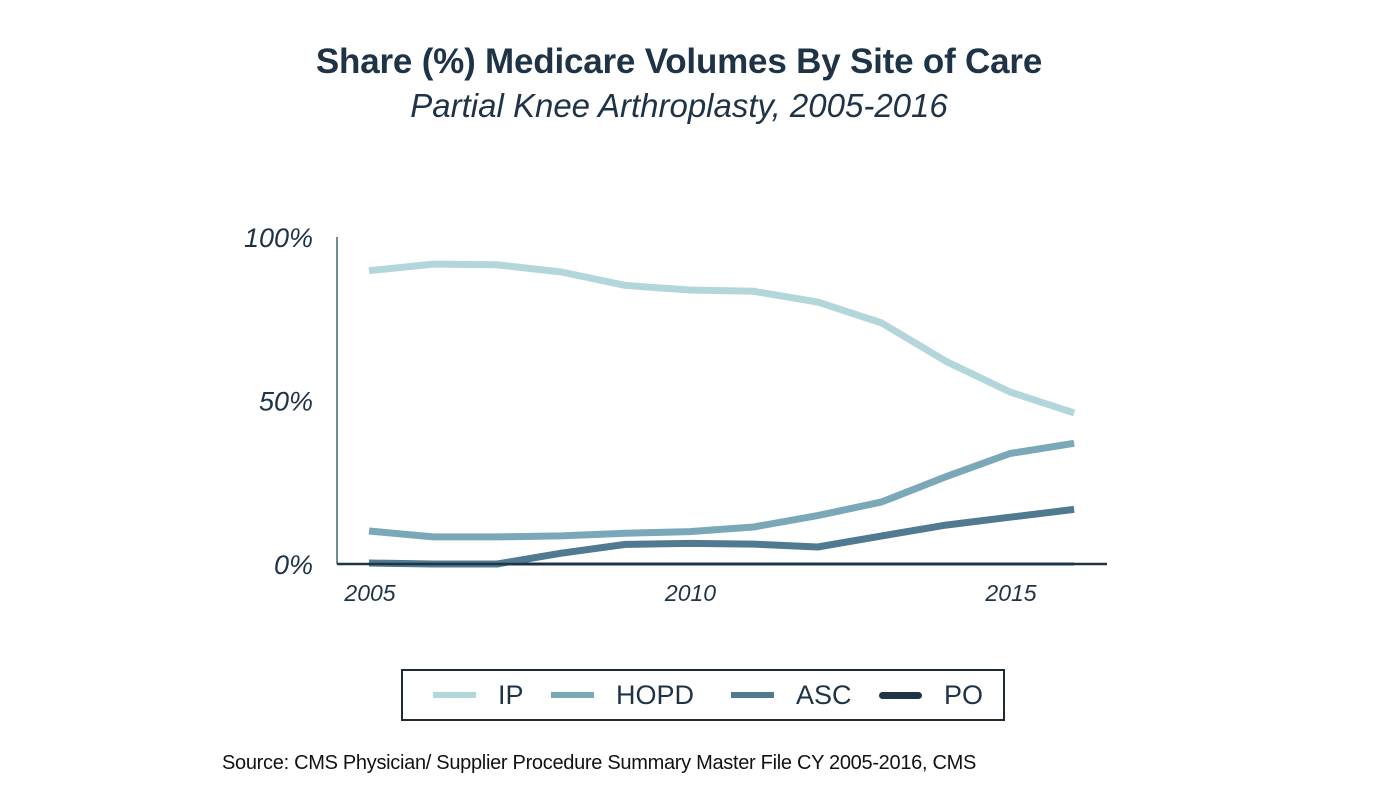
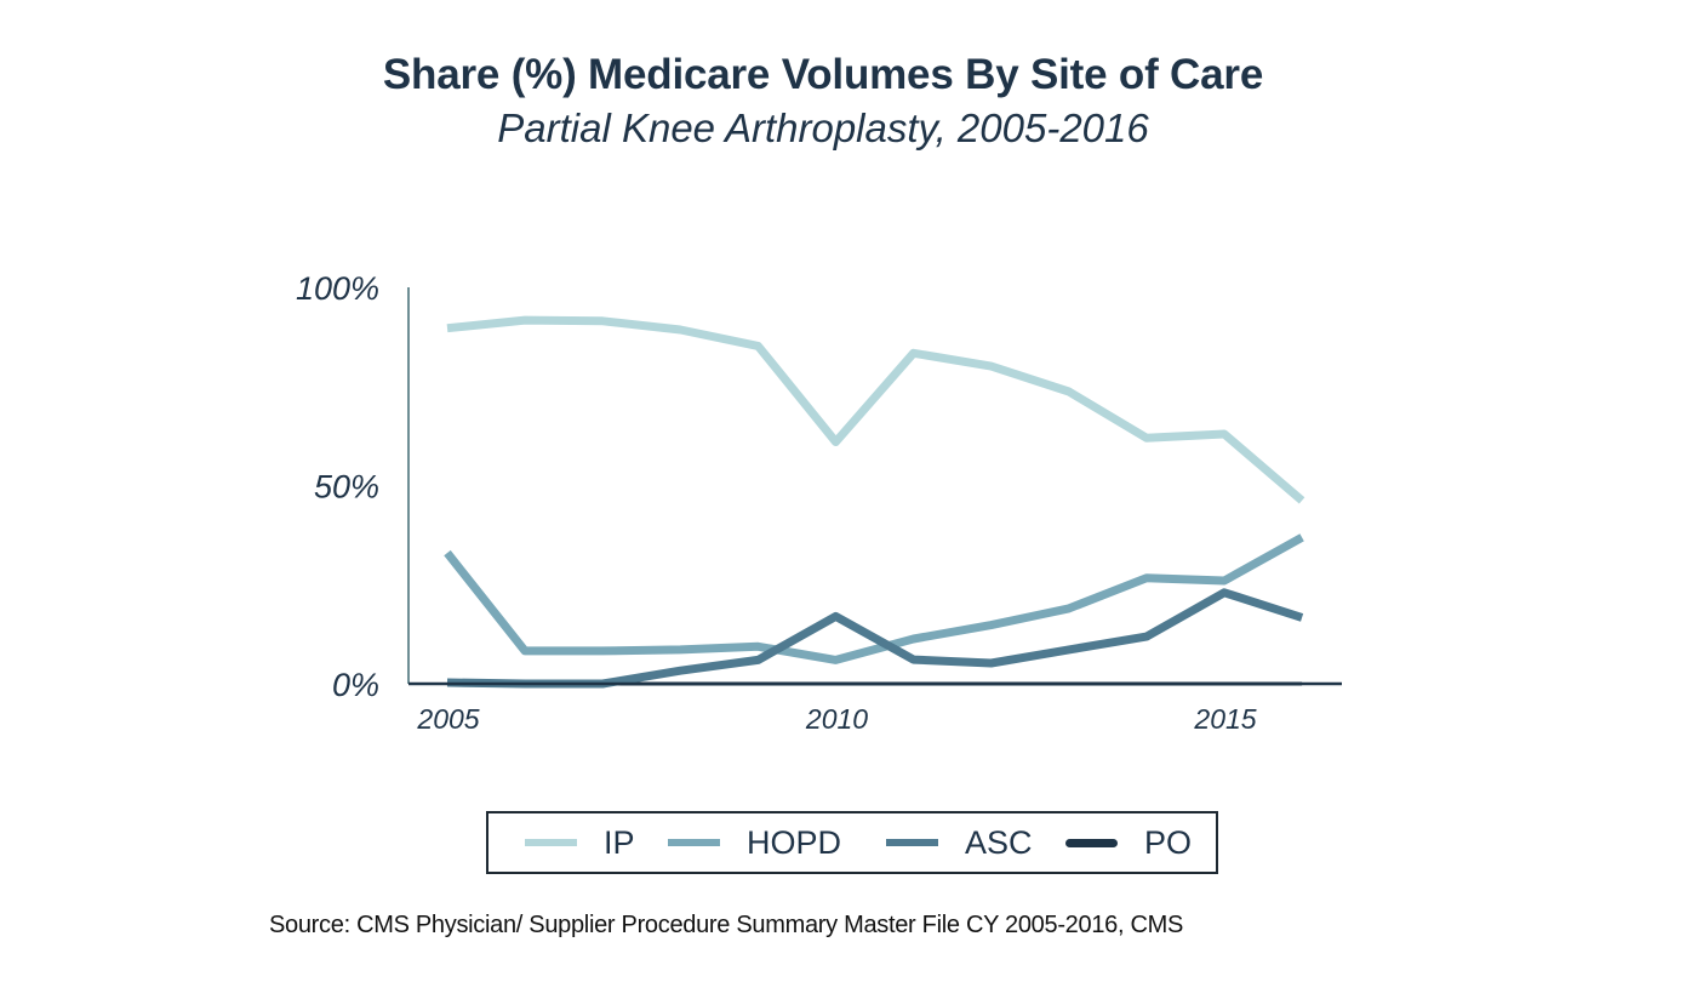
HOPD/2005: 10% -> 33%
IP/2010: 84% -> 61%
HOPD/2010: 10% -> 6%
ASC/2010: 6% -> 17%
IP/2015: 53% -> 63%
HOPD/2015: 34% -> 26%
ASC/2015: 14% -> 23%
